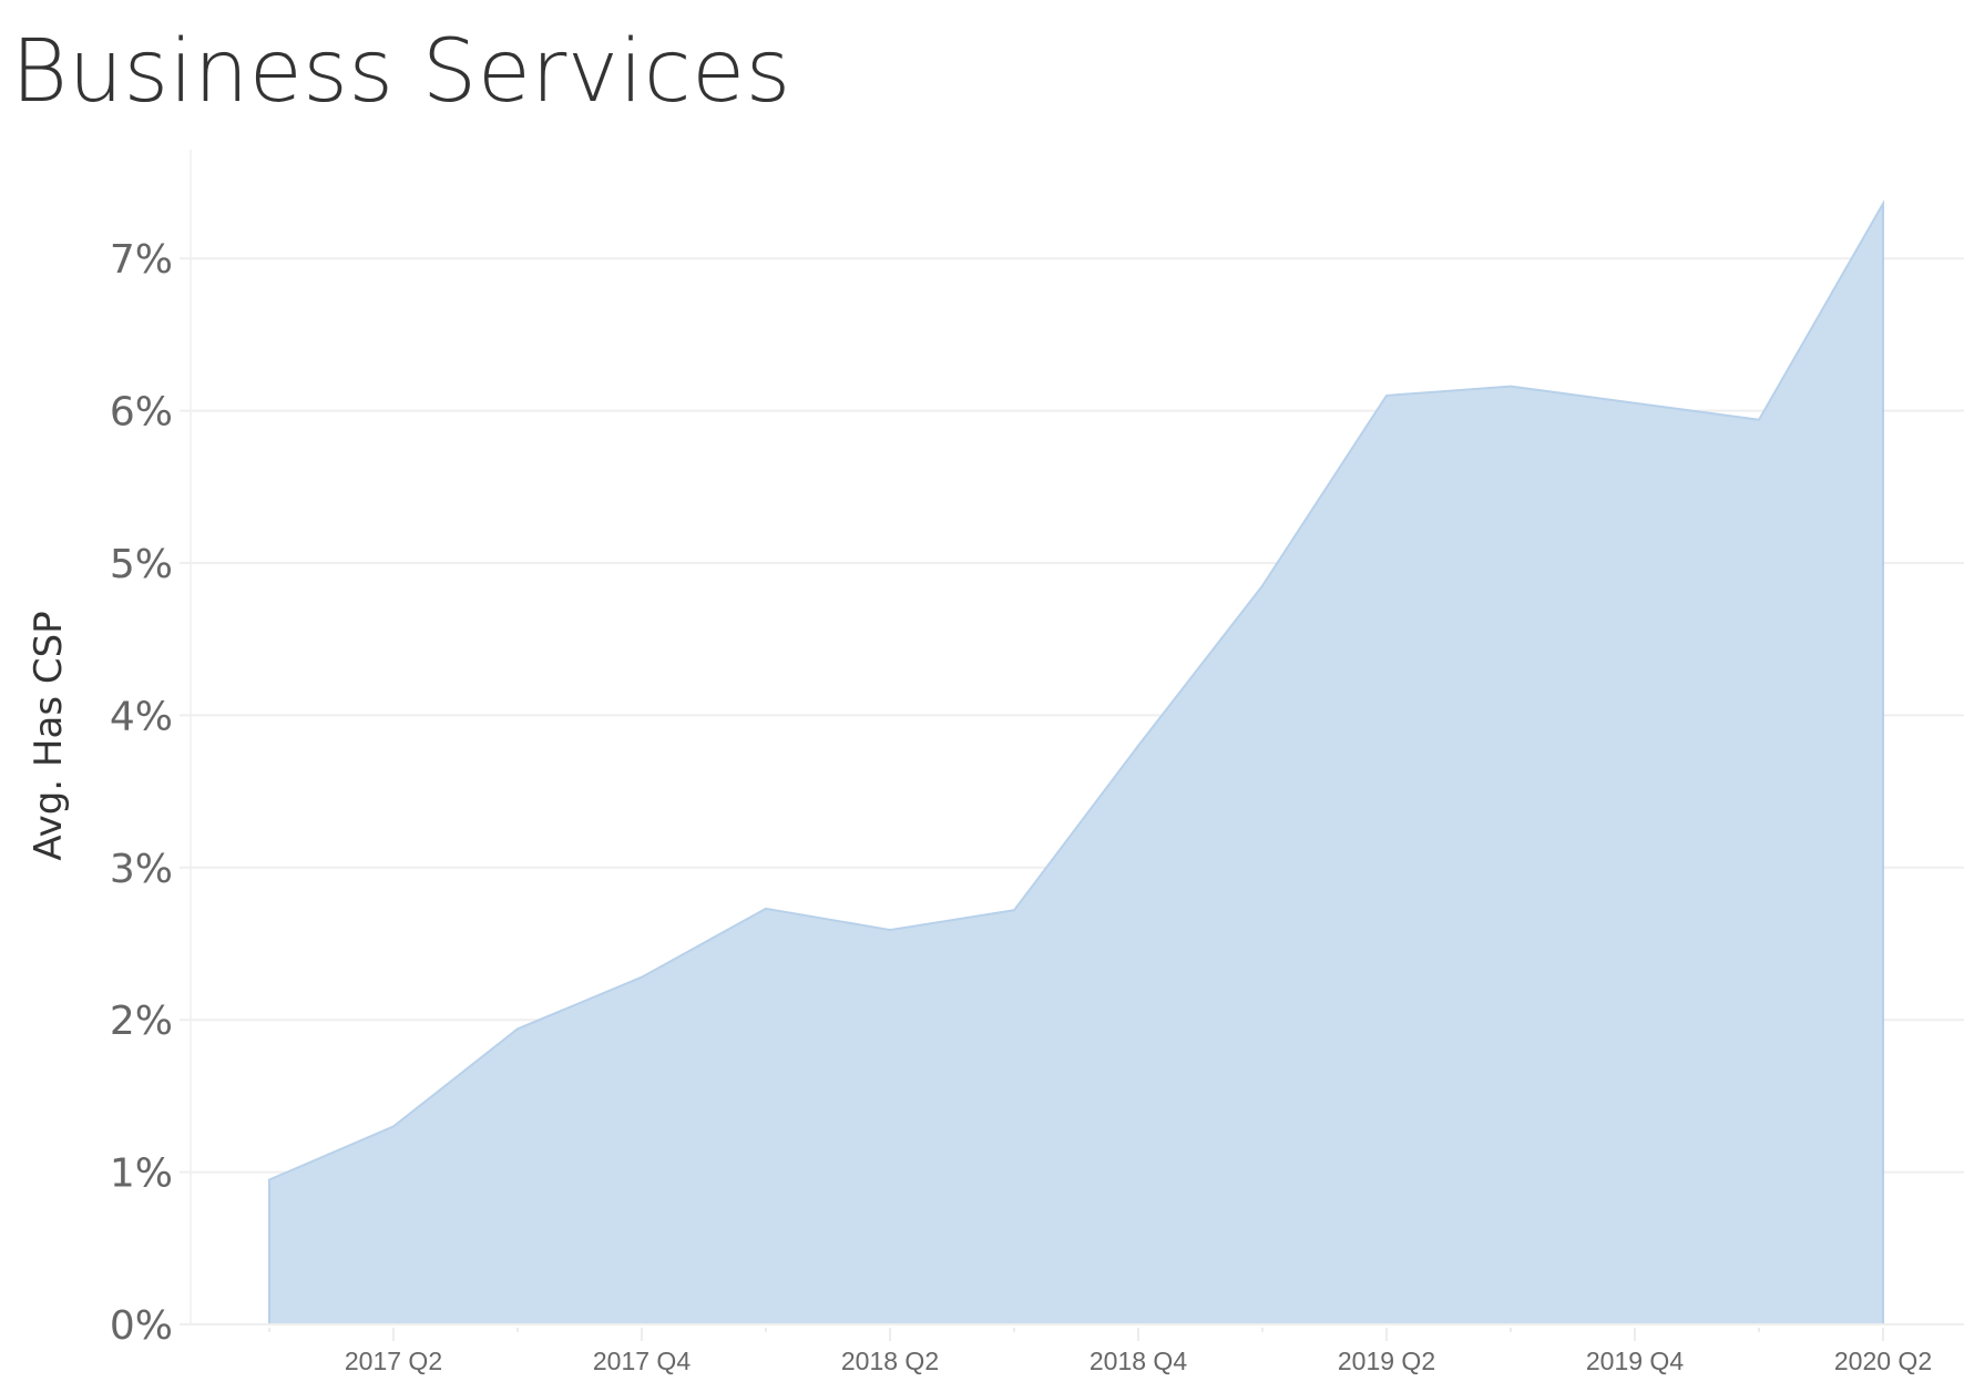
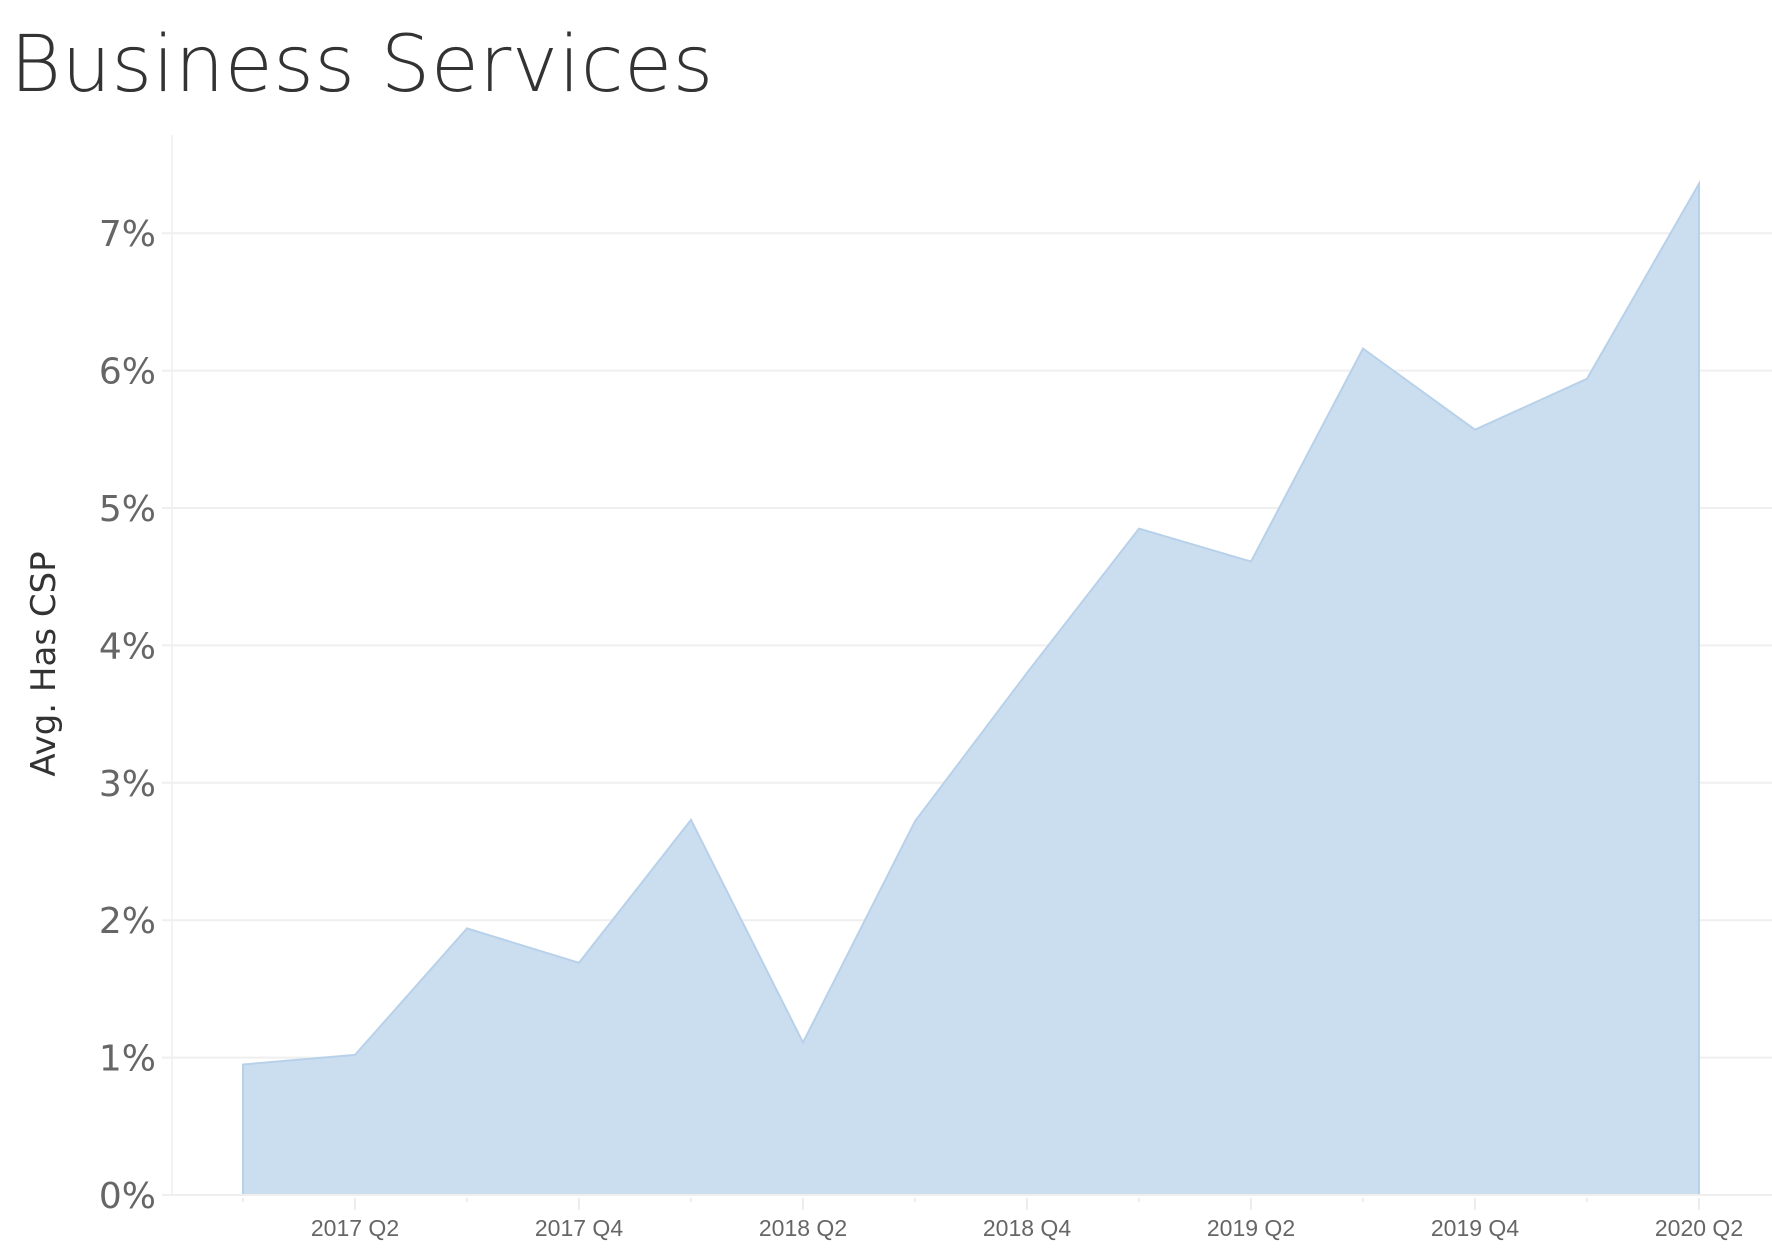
2017 Q2: 1.30% -> 1.02%
2017 Q4: 2.28% -> 1.69%
2018 Q2: 2.59% -> 1.11%
2019 Q2: 6.10% -> 4.61%
2019 Q4: 6.05% -> 5.57%
